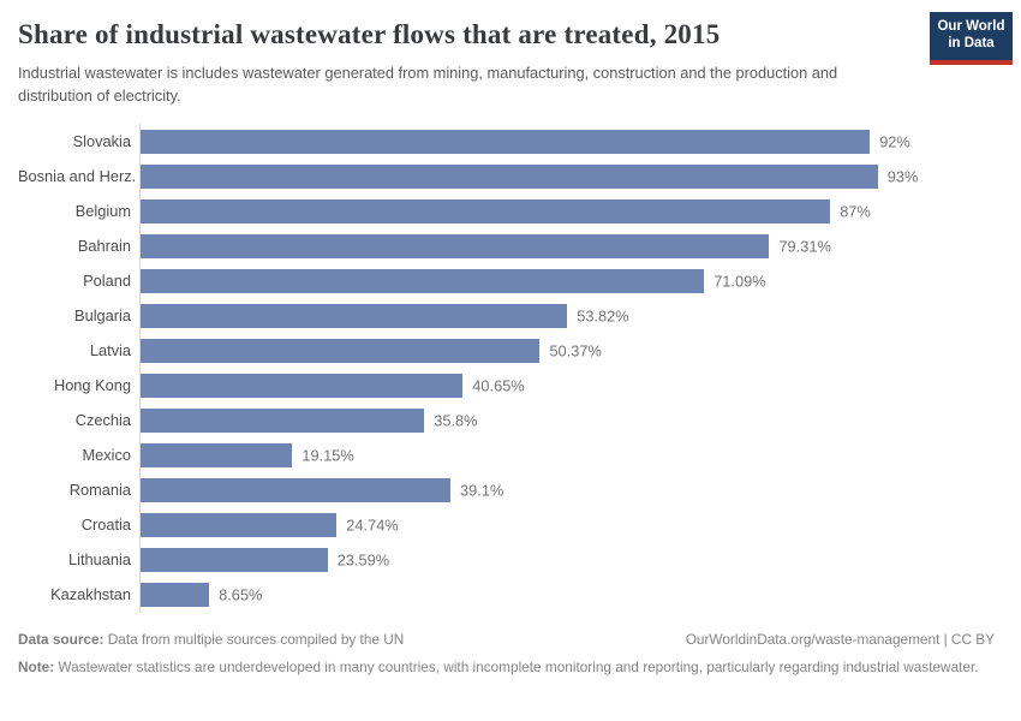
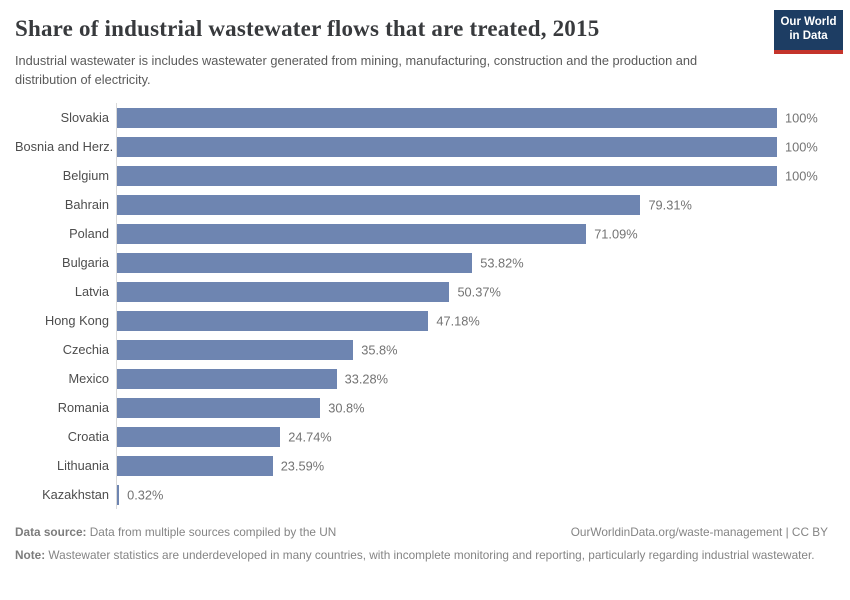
Slovakia: 92% -> 100%
Bosnia and Herz.: 93% -> 100%
Belgium: 87% -> 100%
Hong Kong: 40.65% -> 47.18%
Mexico: 19.15% -> 33.28%
Romania: 39.1% -> 30.8%
Kazakhstan: 8.65% -> 0.32%
